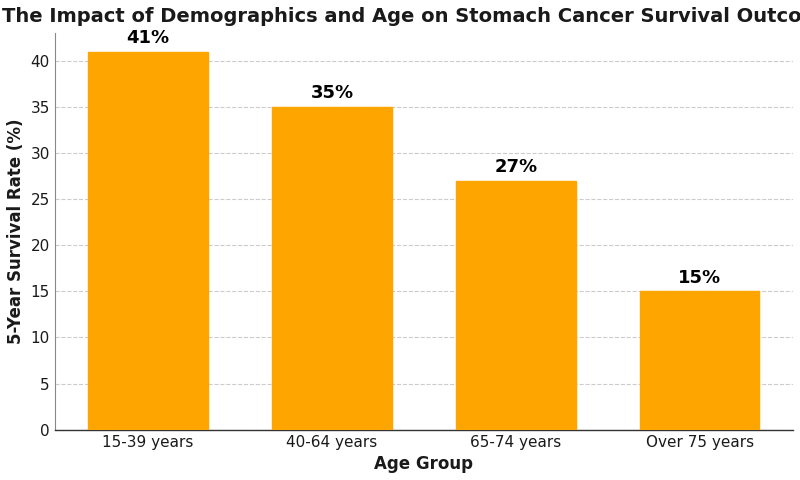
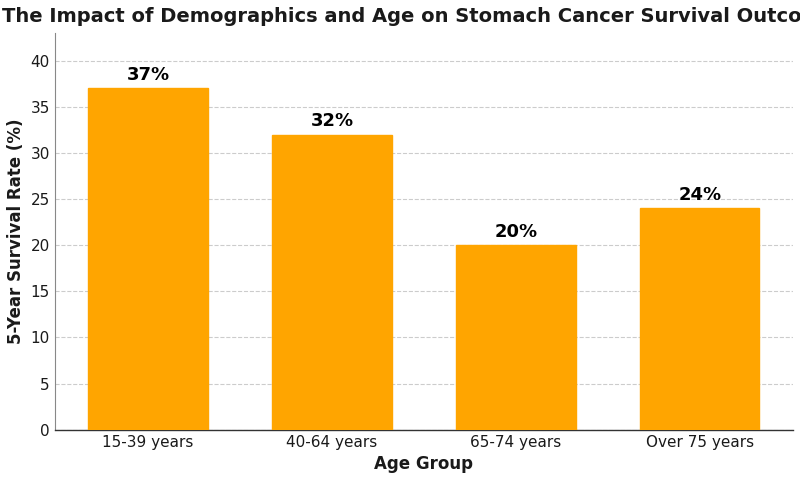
15-39 years: 41% -> 37%
40-64 years: 35% -> 32%
65-74 years: 27% -> 20%
Over 75 years: 15% -> 24%
